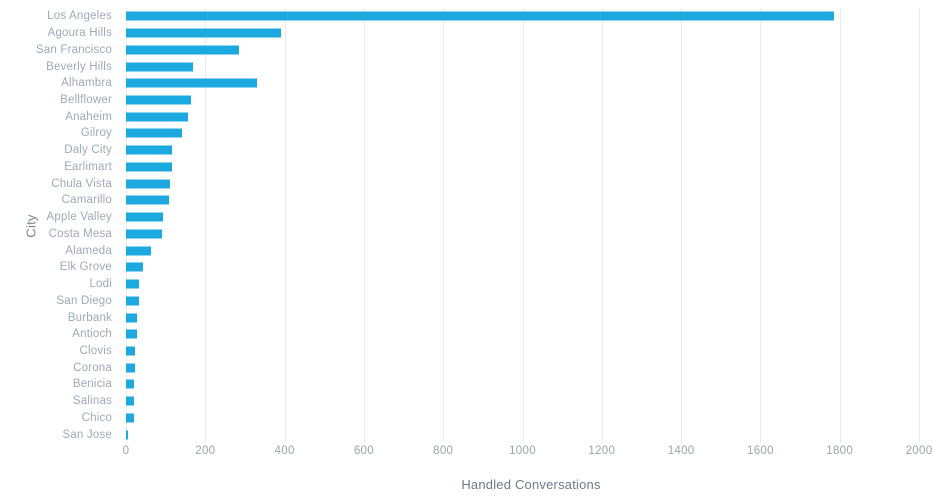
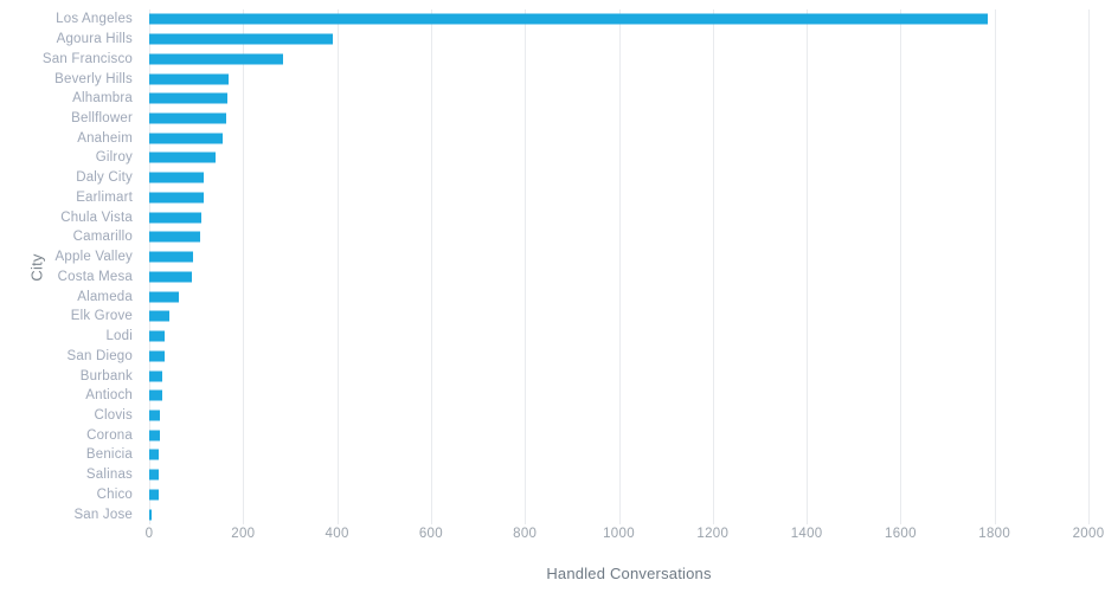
Alhambra: 330 -> 170
